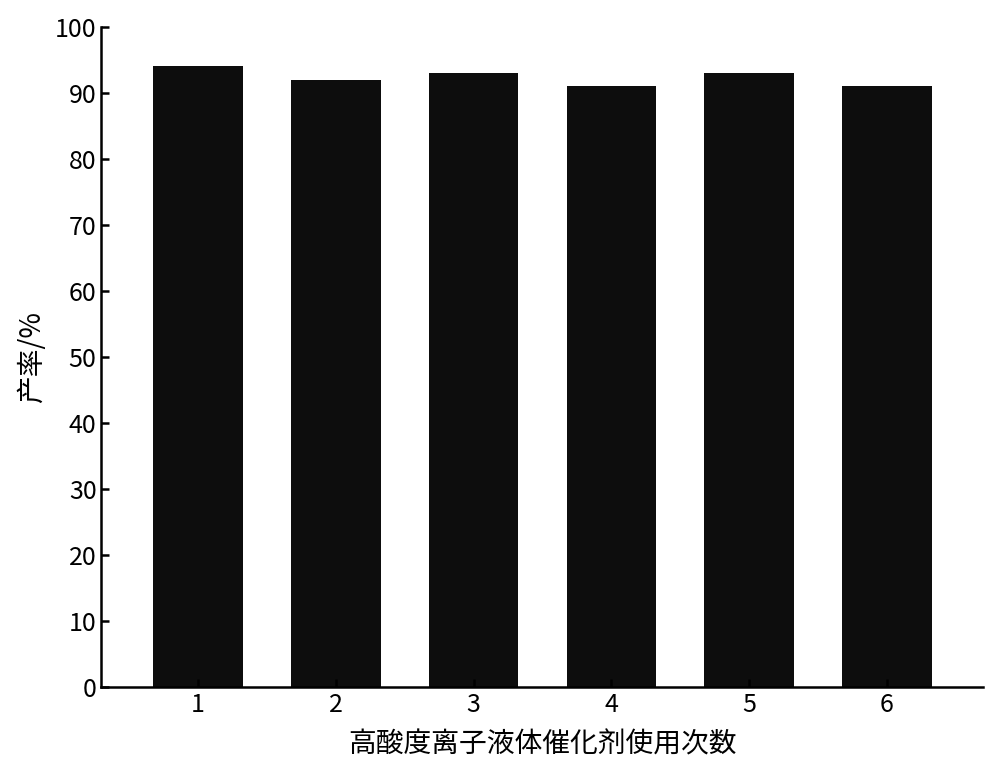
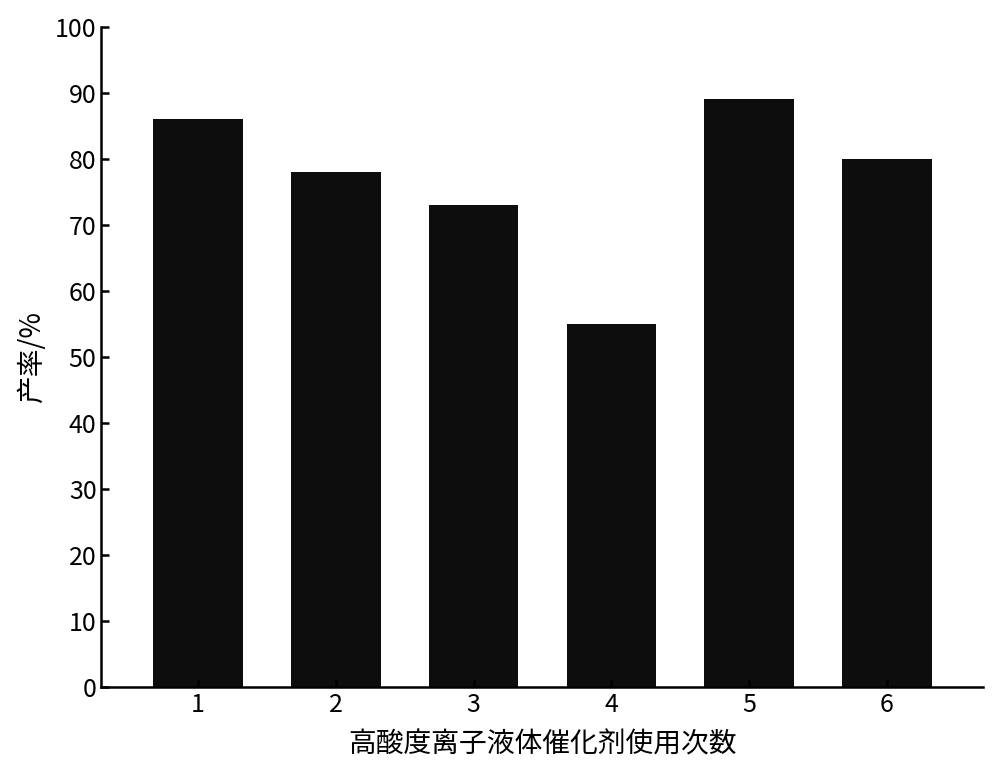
1: 94 -> 86
2: 92 -> 78
3: 93 -> 73
4: 91 -> 55
5: 93 -> 89
6: 91 -> 80
